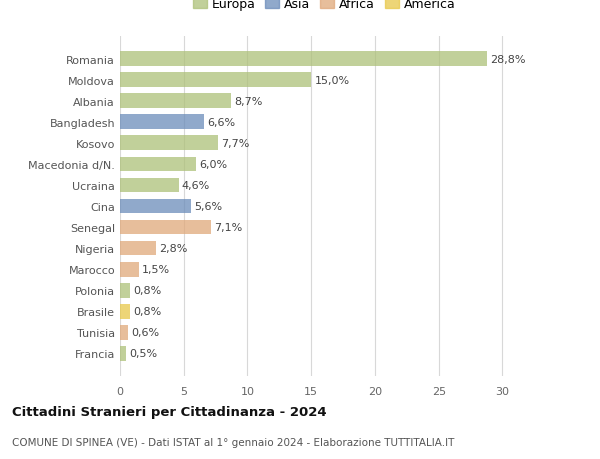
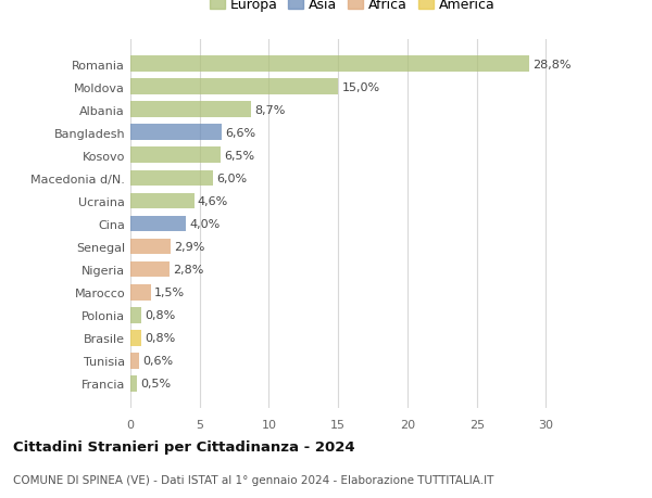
Kosovo: 7,7% -> 6,5%
Cina: 5,6% -> 4,0%
Senegal: 7,1% -> 2,9%
